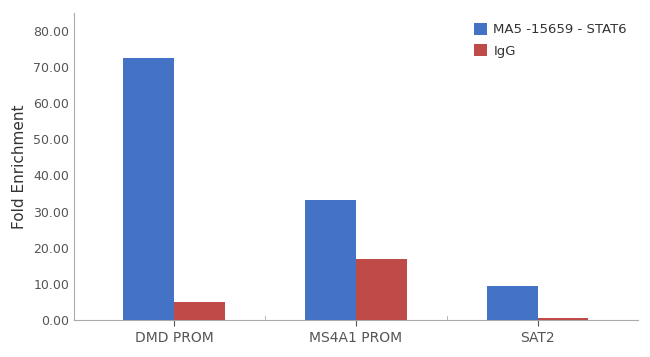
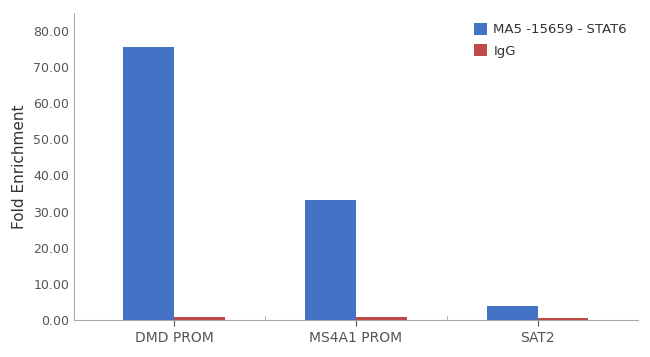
MA5 -15659 - STAT6/DMD PROM: 72.5 -> 75.5
IgG/DMD PROM: 5.0 -> 0.8
IgG/MS4A1 PROM: 17.0 -> 0.8
MA5 -15659 - STAT6/SAT2: 9.5 -> 3.8
